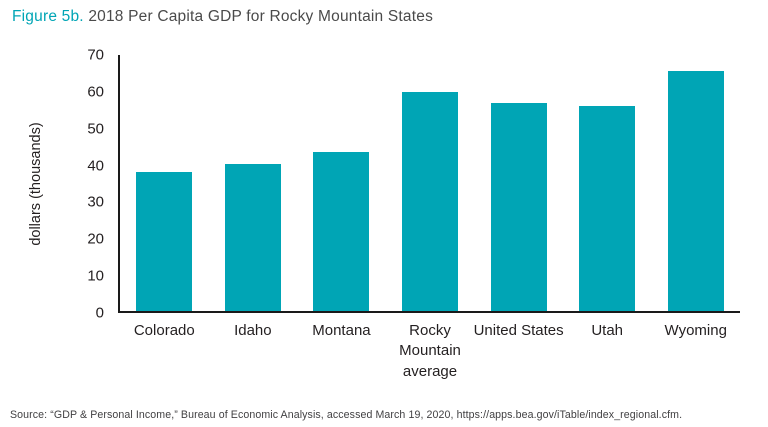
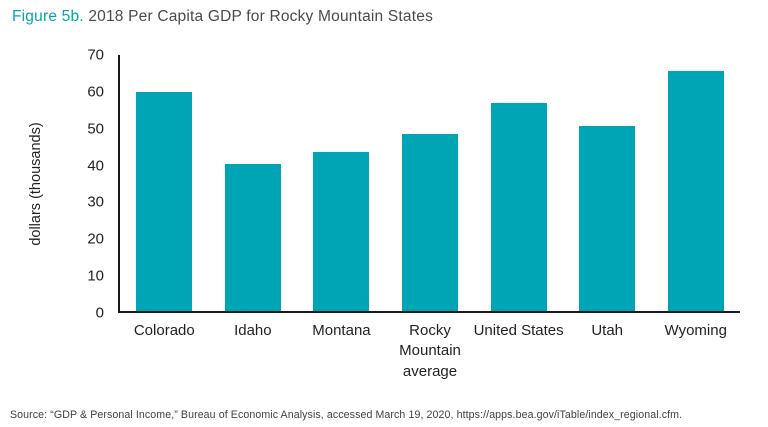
Colorado: 38 -> 60
Rocky Mountain average: 60 -> 48
Utah: 56 -> 50
